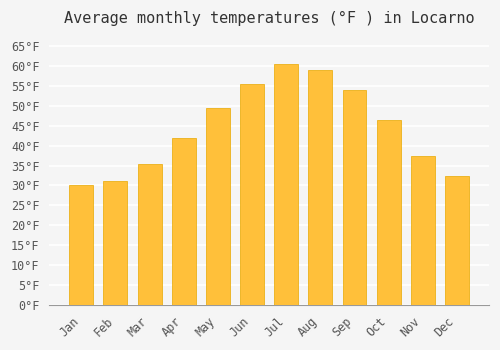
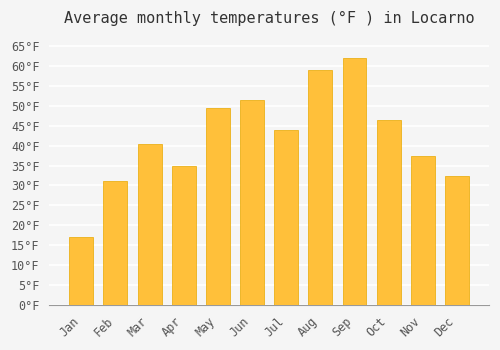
Jan: 30.0°F -> 17.0°F
Mar: 35.5°F -> 40.5°F
Apr: 42.0°F -> 35.0°F
Jun: 55.5°F -> 51.5°F
Jul: 60.5°F -> 44.0°F
Sep: 54.0°F -> 62.0°F
